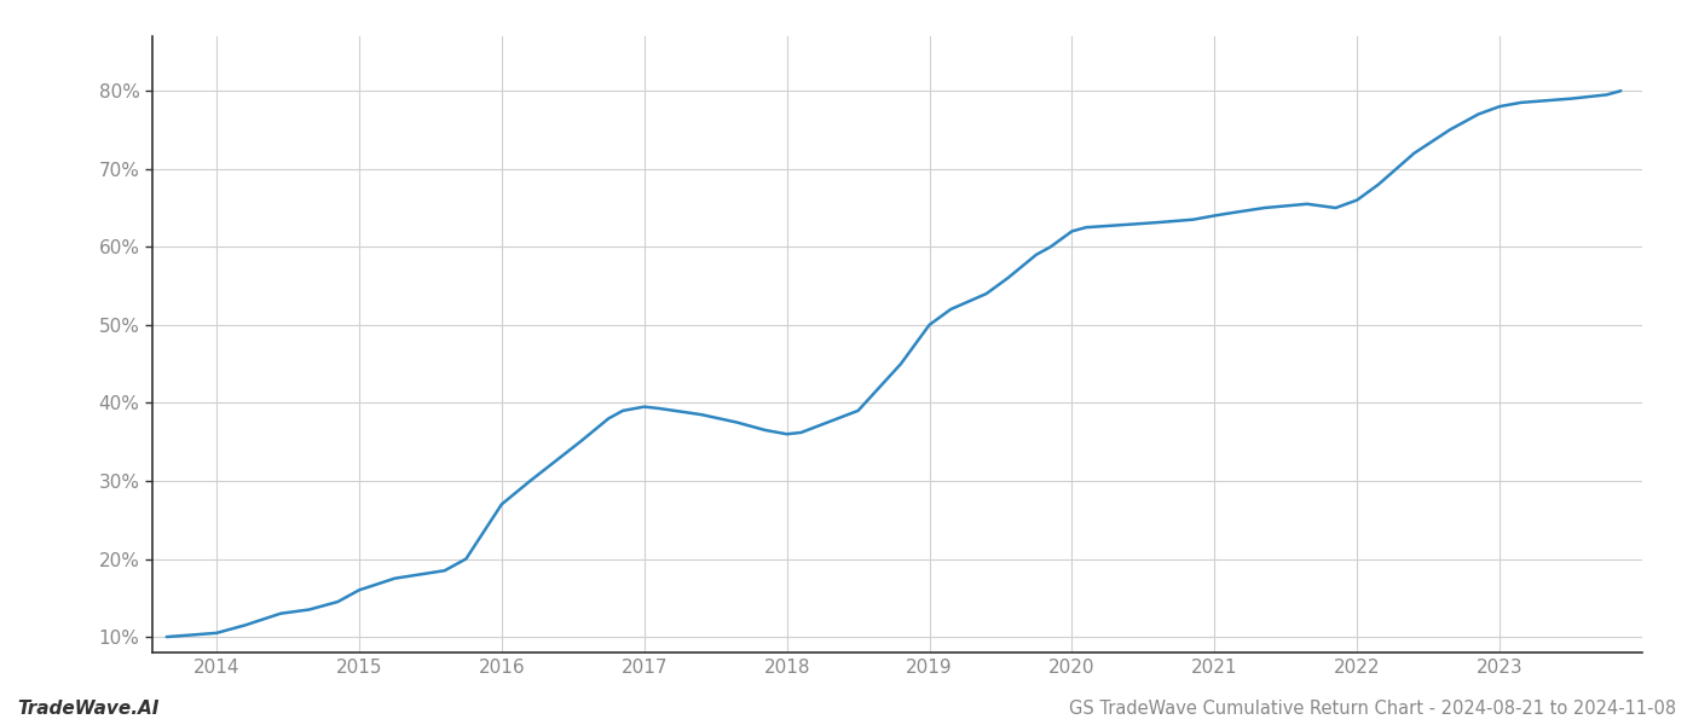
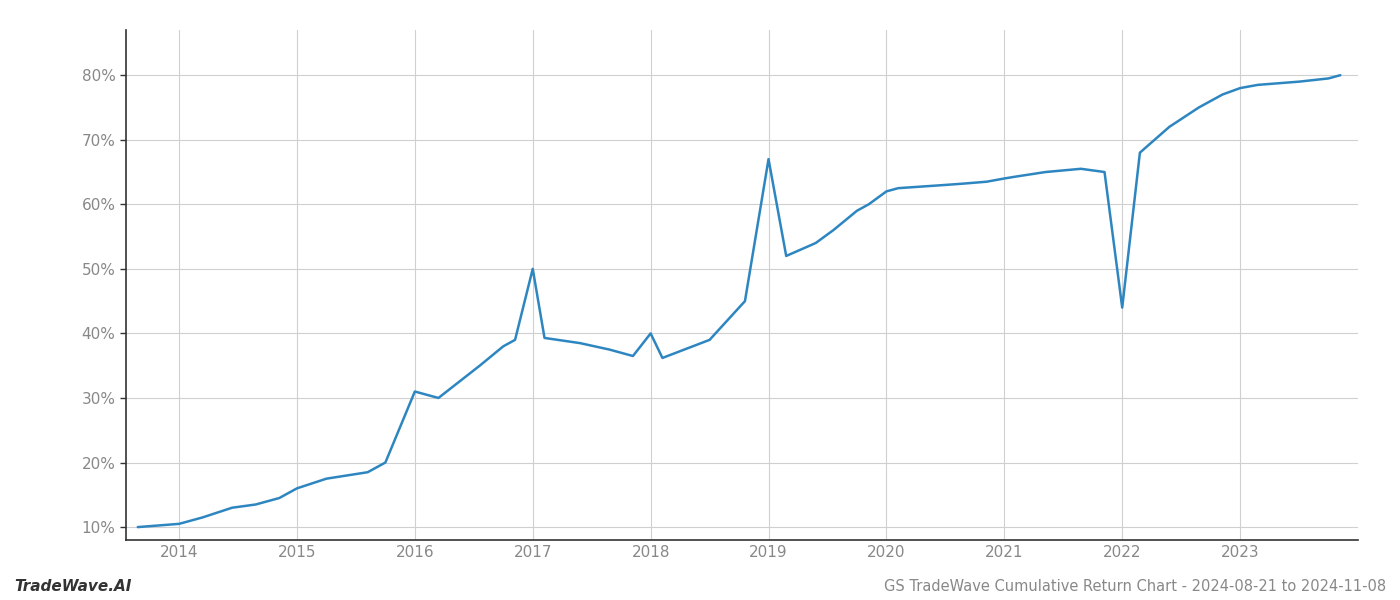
2016: 27.0% -> 31.0%
2017: 39.5% -> 50.0%
2018: 36.0% -> 40.0%
2019: 50.0% -> 67.0%
2022: 66.0% -> 44.0%
